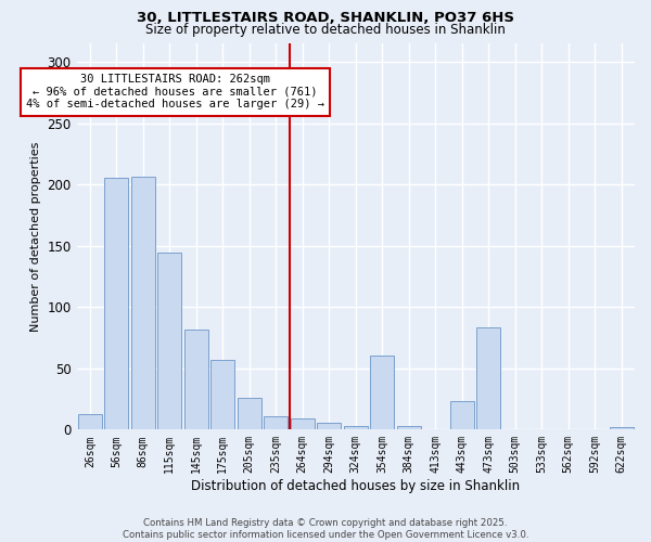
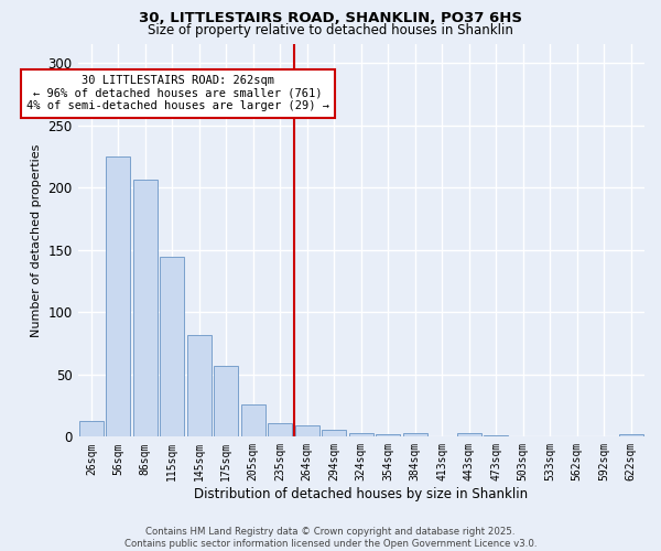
56sqm: 205 -> 225
354sqm: 60 -> 2
443sqm: 23 -> 3
473sqm: 83 -> 1
